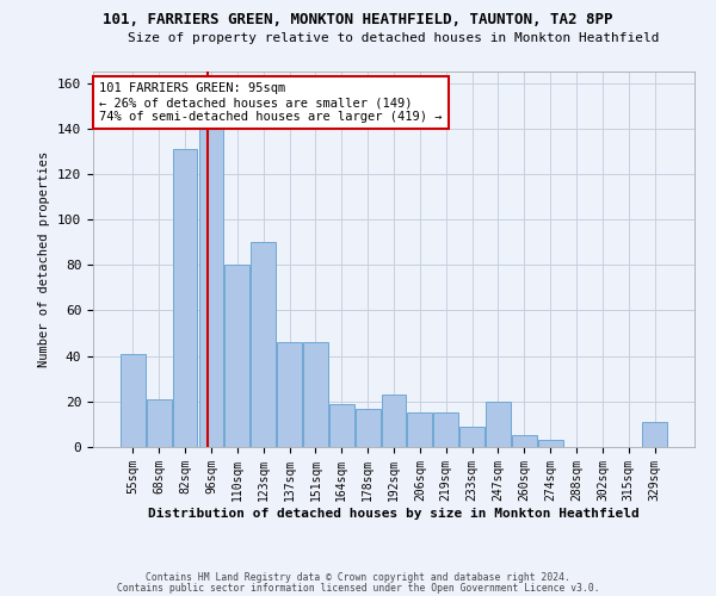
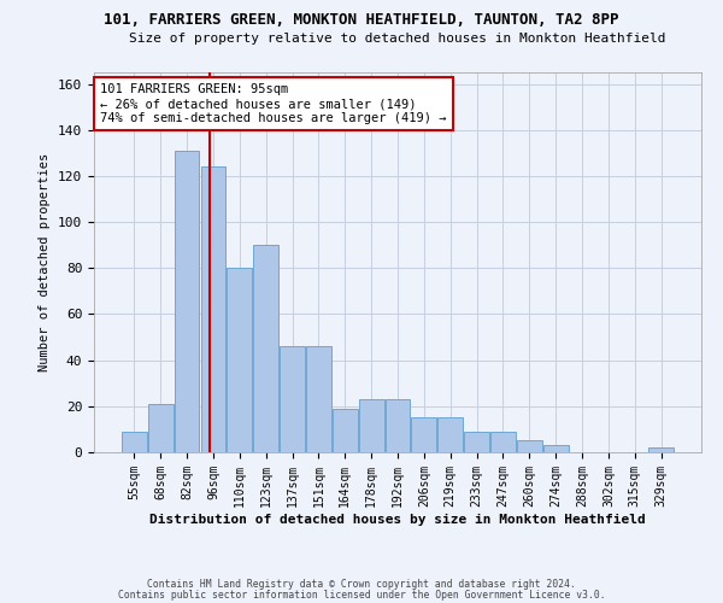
55sqm: 41 -> 9
96sqm: 141 -> 124
178sqm: 17 -> 23
247sqm: 20 -> 9
329sqm: 11 -> 2
